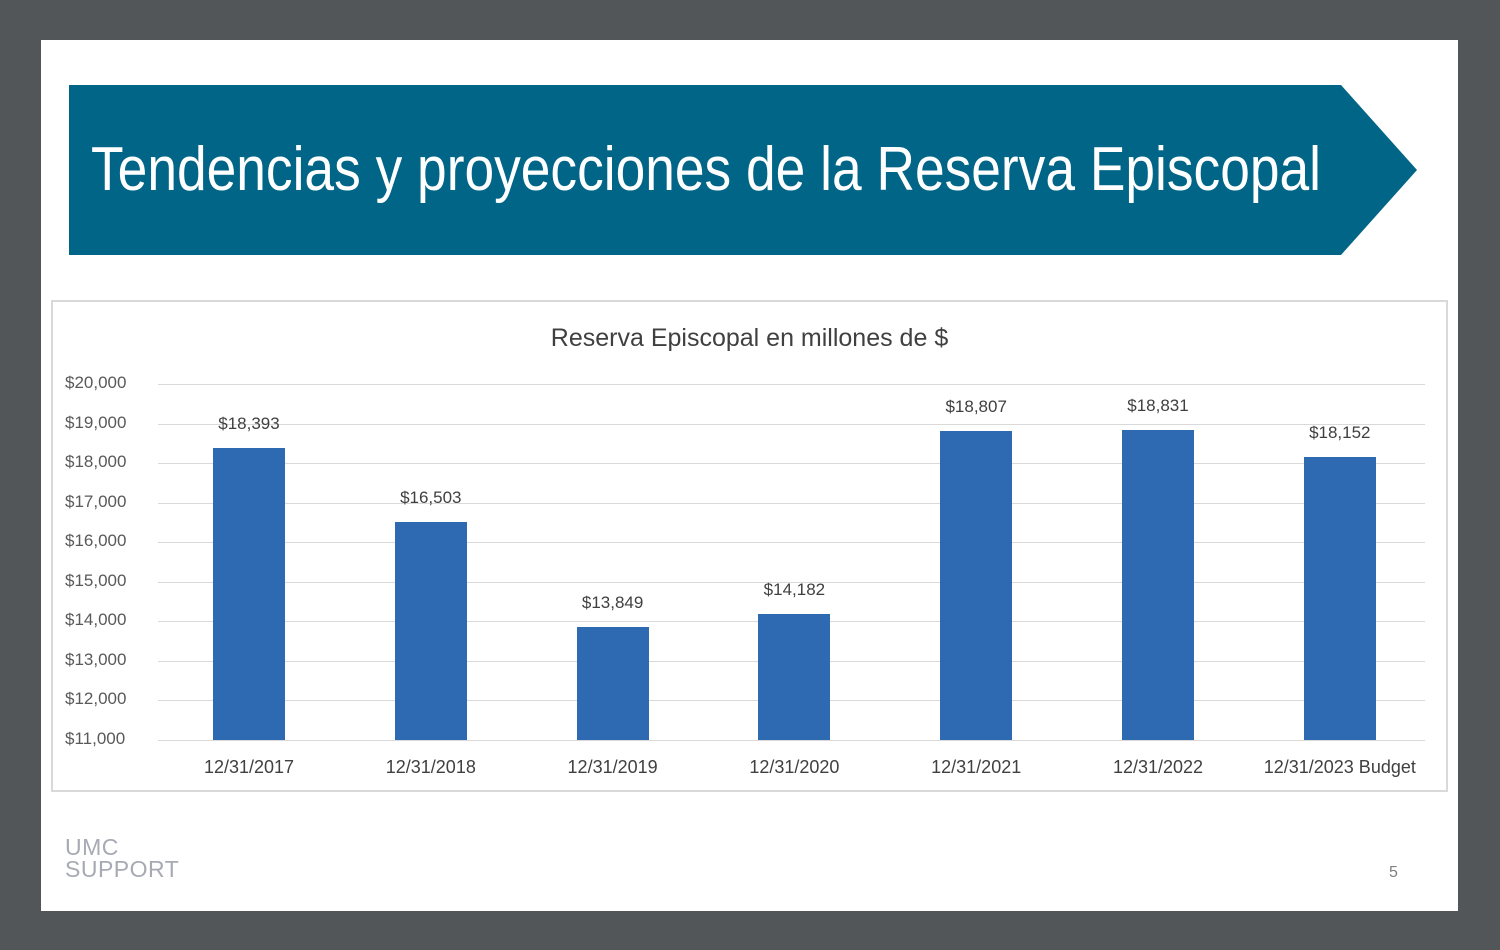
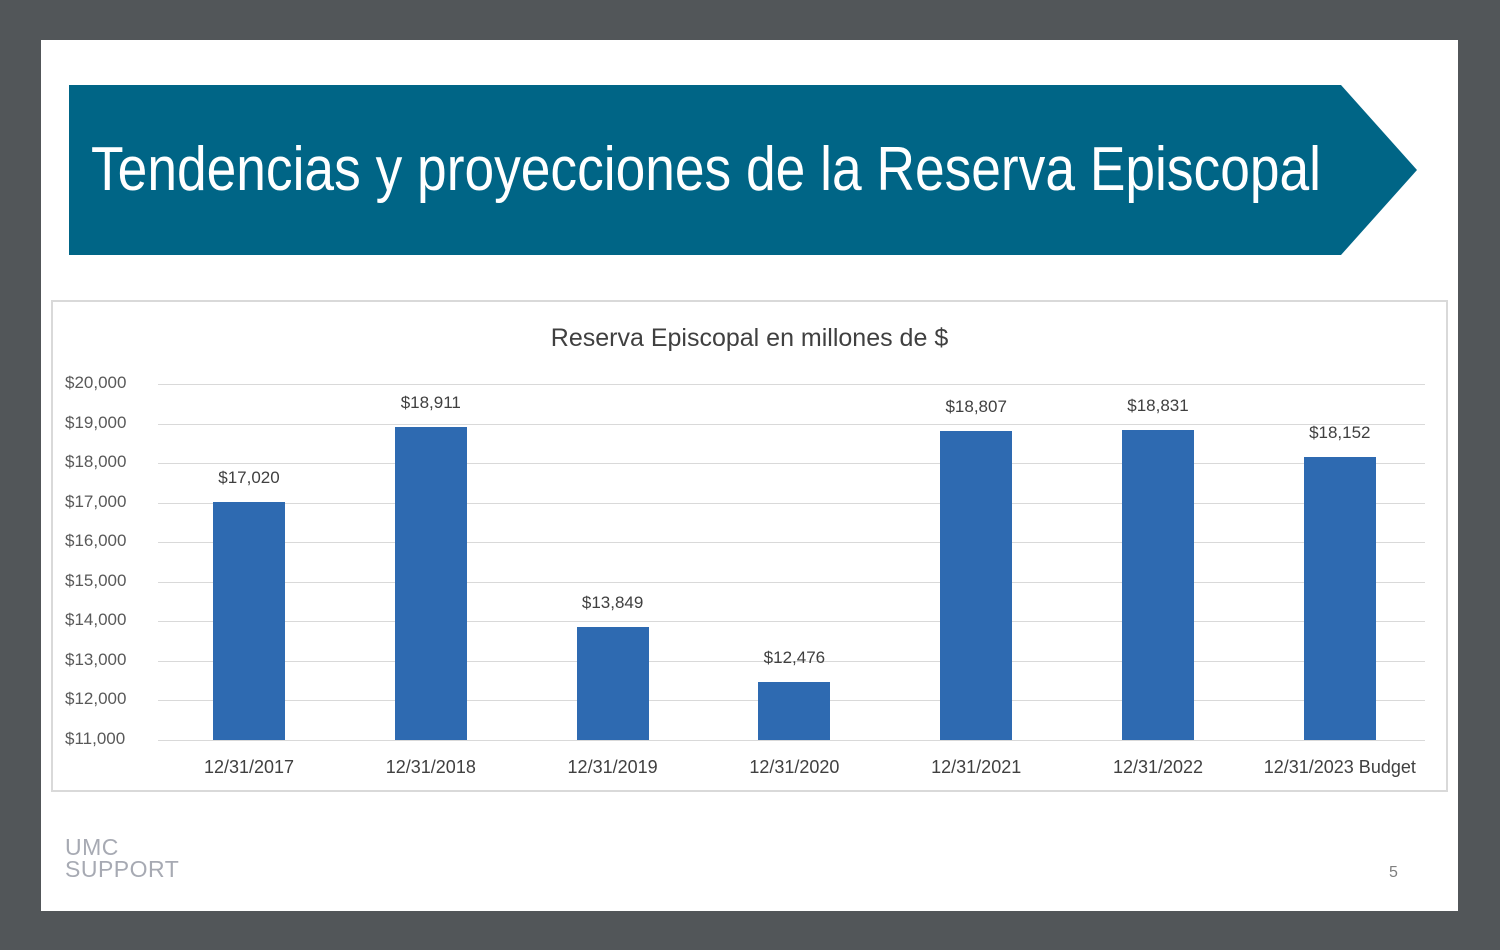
12/31/2017: $18,393 -> $17,020
12/31/2018: $16,503 -> $18,911
12/31/2020: $14,182 -> $12,476
